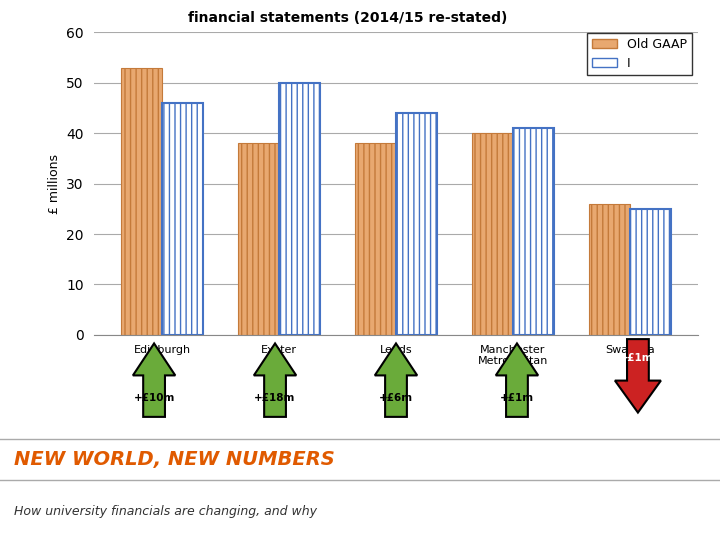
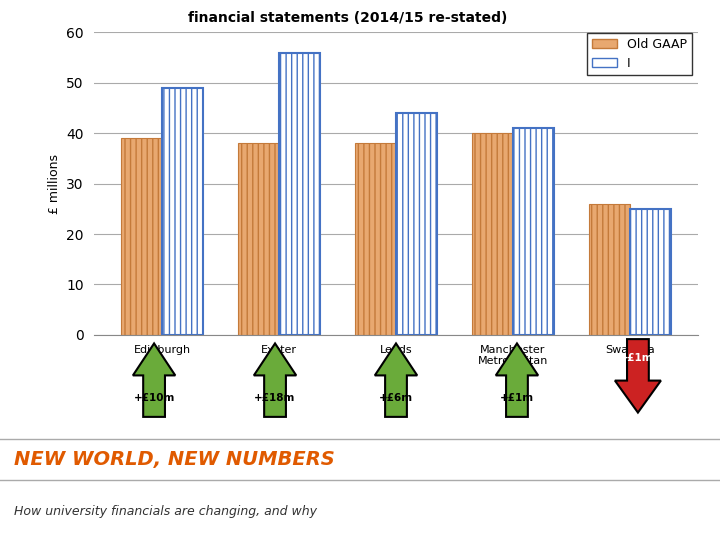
Old GAAP/Edinburgh: 53 -> 39
I/Edinburgh: 46 -> 49
I/Exeter: 50 -> 56
